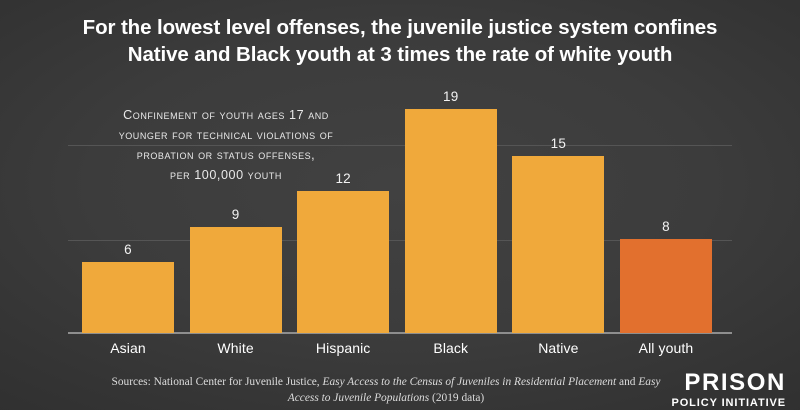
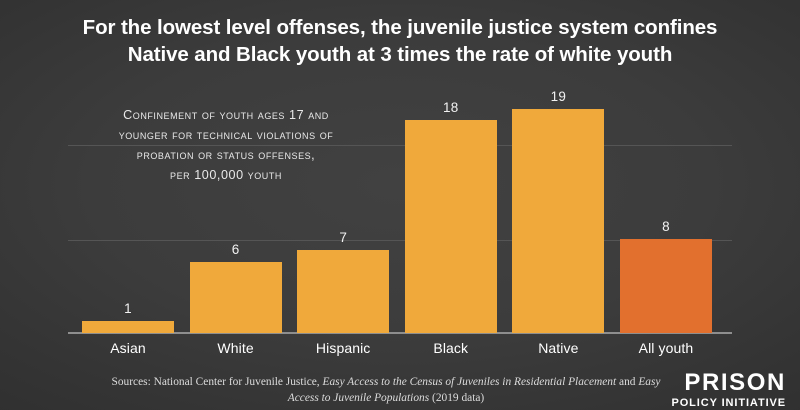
Asian: 6 -> 1
White: 9 -> 6
Hispanic: 12 -> 7
Black: 19 -> 18
Native: 15 -> 19
